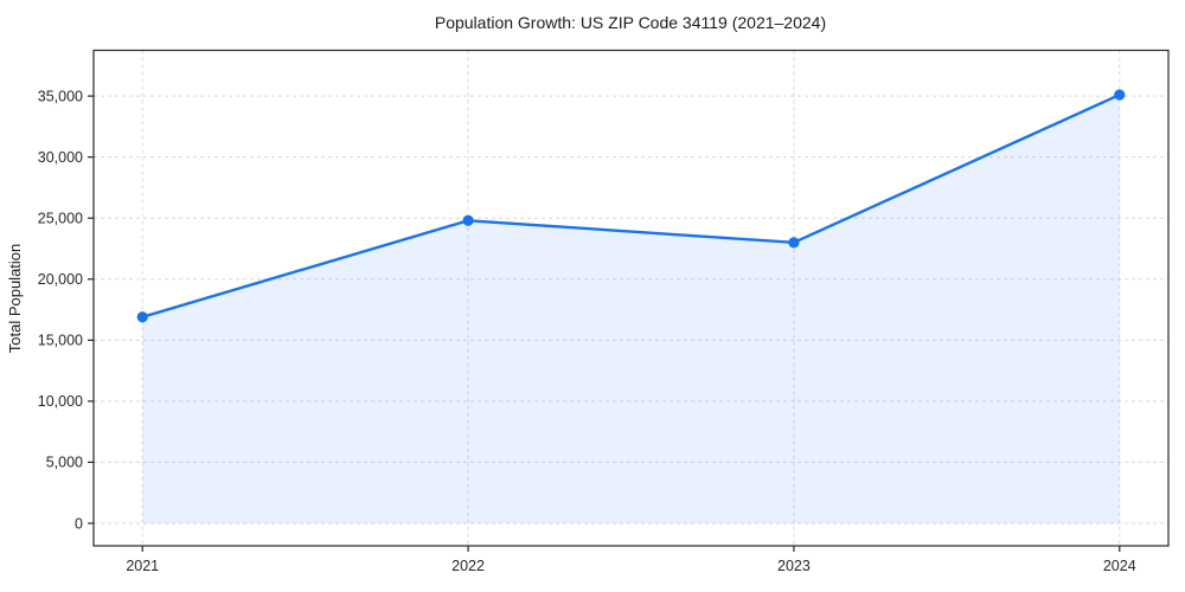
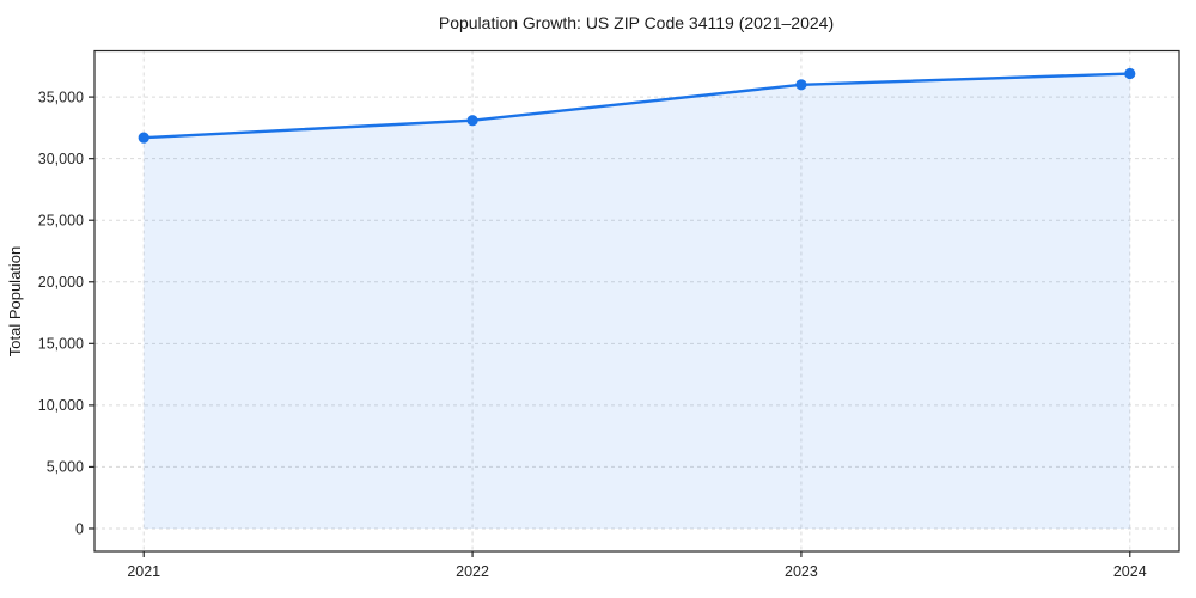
2021: 16900 -> 31700
2022: 24800 -> 33100
2023: 23000 -> 36000
2024: 35100 -> 36900
